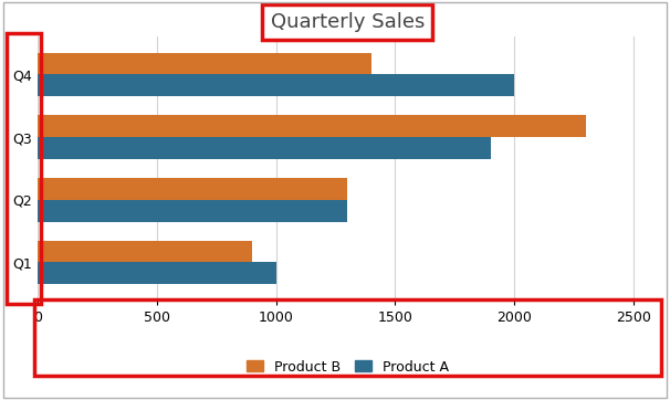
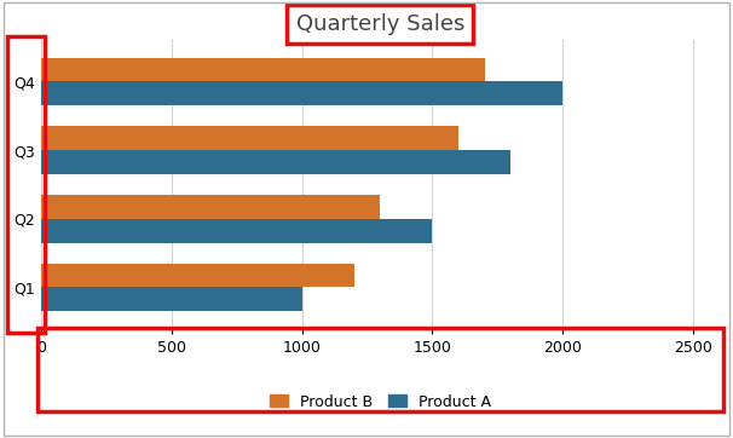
Product B/Q4: 1400 -> 1700
Product B/Q3: 2300 -> 1600
Product A/Q3: 1900 -> 1800
Product A/Q2: 1300 -> 1500
Product B/Q1: 900 -> 1200
